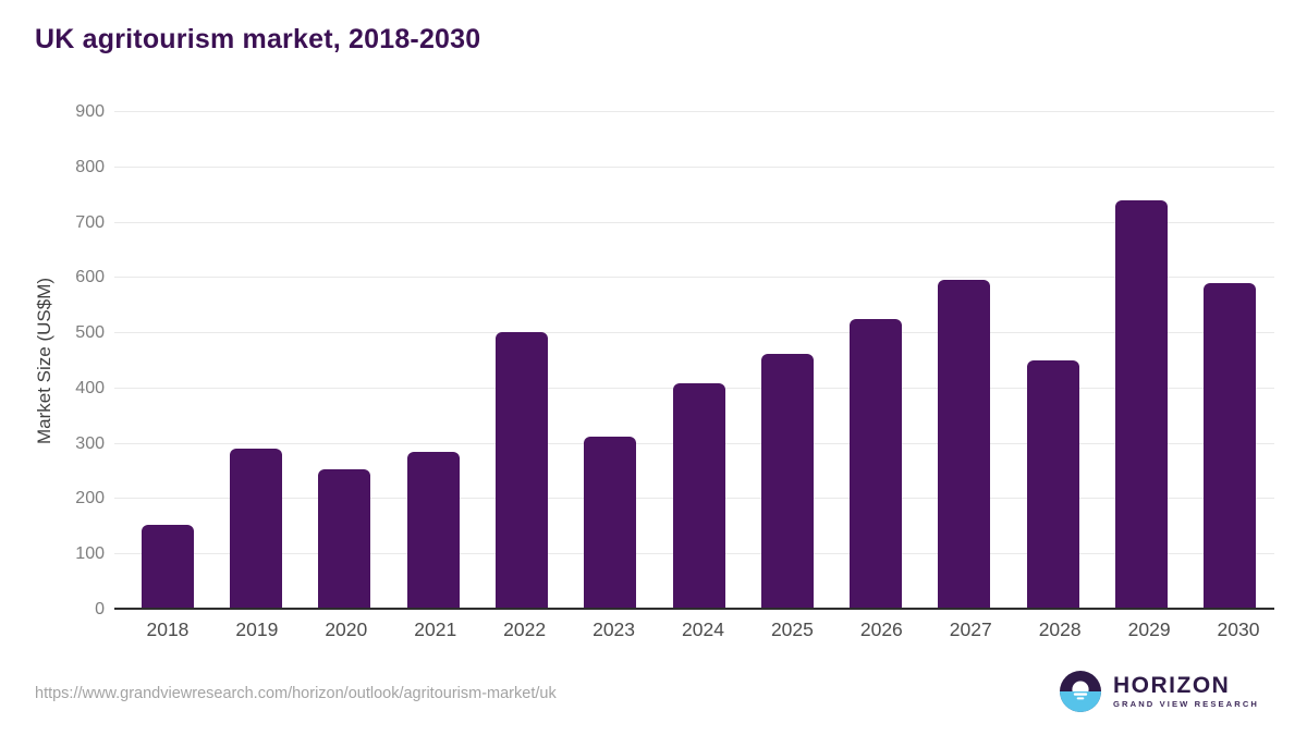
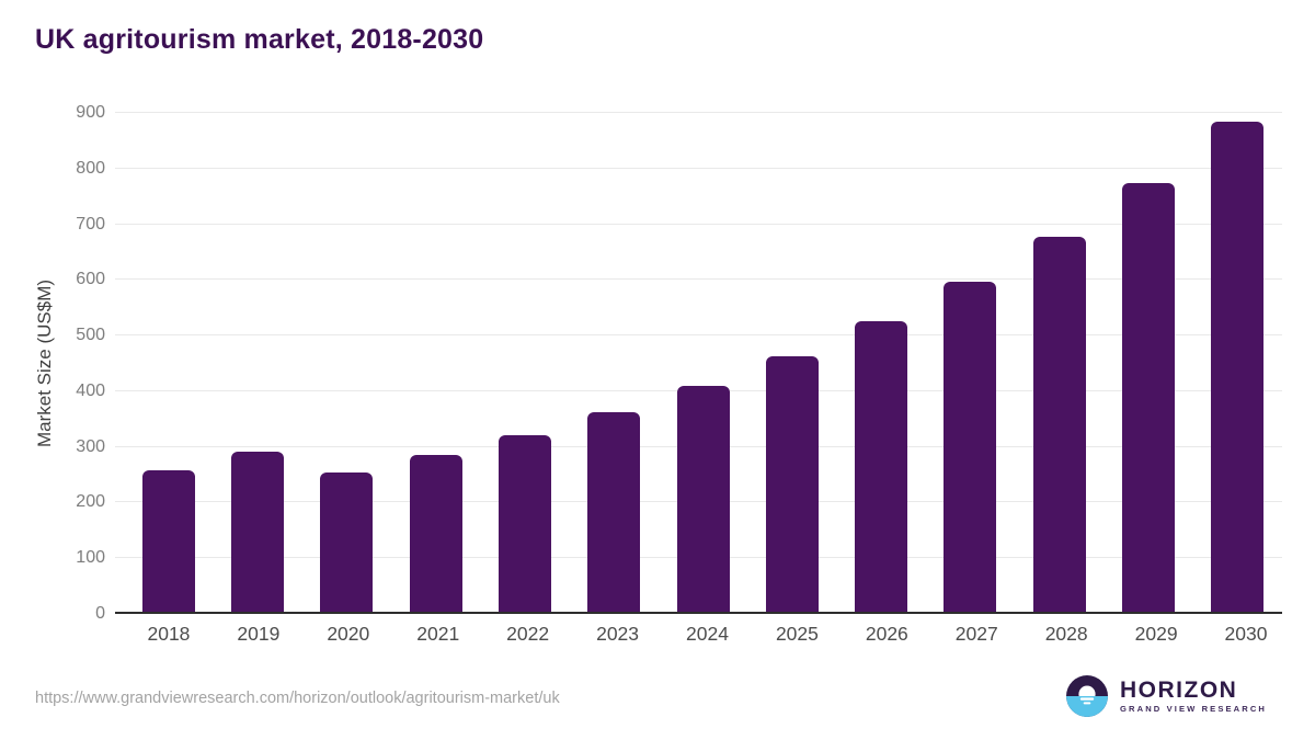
2018: 150 -> 260
2022: 500 -> 320
2023: 310 -> 360
2028: 450 -> 680
2029: 740 -> 770
2030: 590 -> 880
